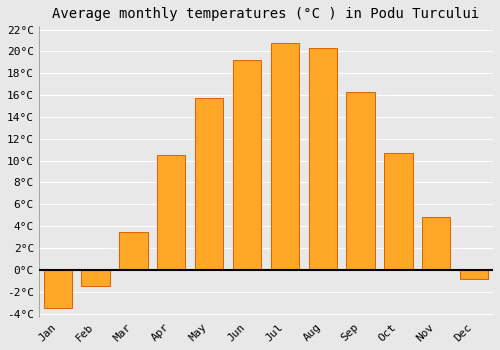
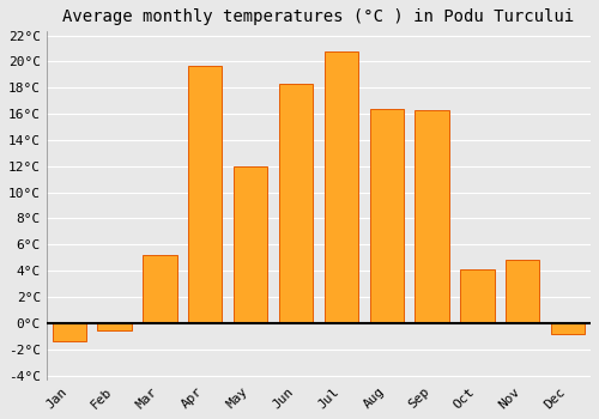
Jan: -3.5°C -> -1.4°C
Feb: -1.5°C -> -0.6°C
Mar: 3.5°C -> 5.2°C
Apr: 10.5°C -> 19.7°C
May: 15.7°C -> 12.0°C
Jun: 19.2°C -> 18.3°C
Aug: 20.3°C -> 16.4°C
Oct: 10.7°C -> 4.1°C
